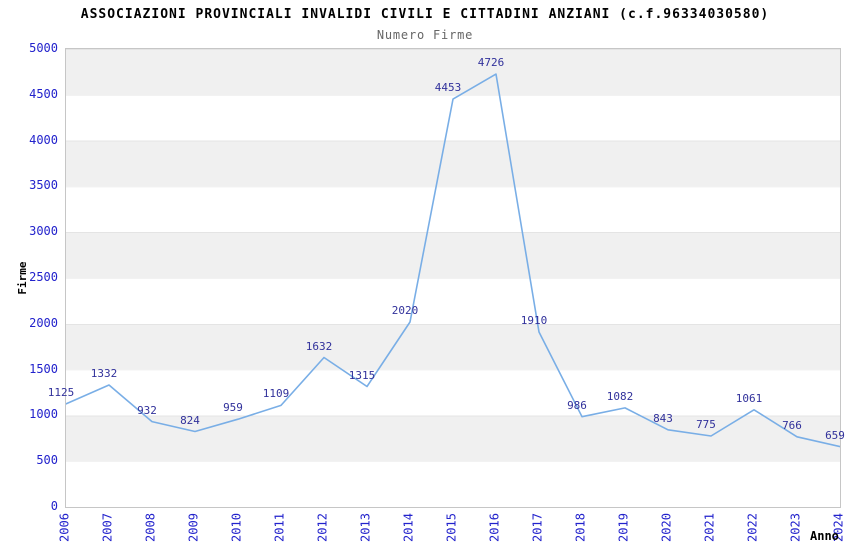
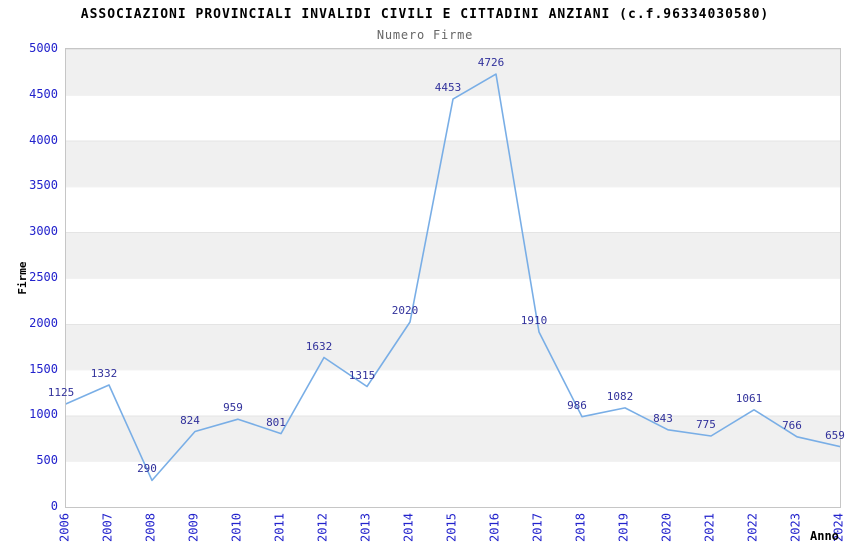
2008: 932 -> 290
2011: 1109 -> 801
